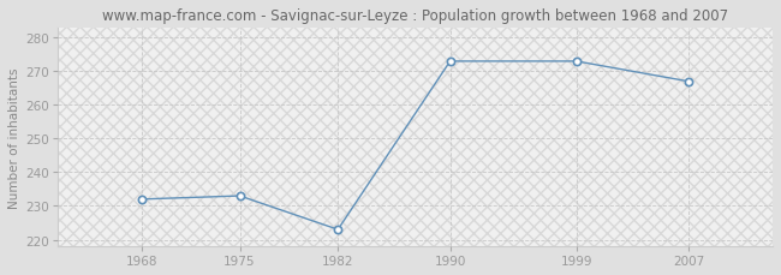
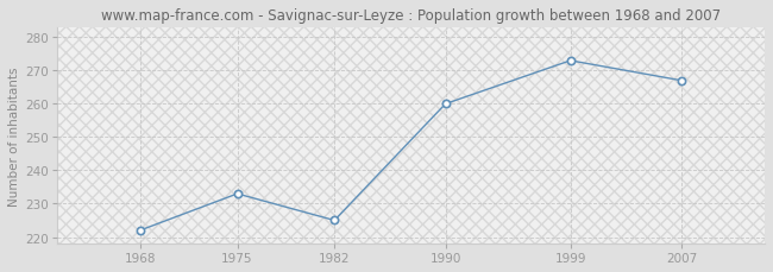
1968: 232 -> 222
1982: 223 -> 225
1990: 273 -> 260
